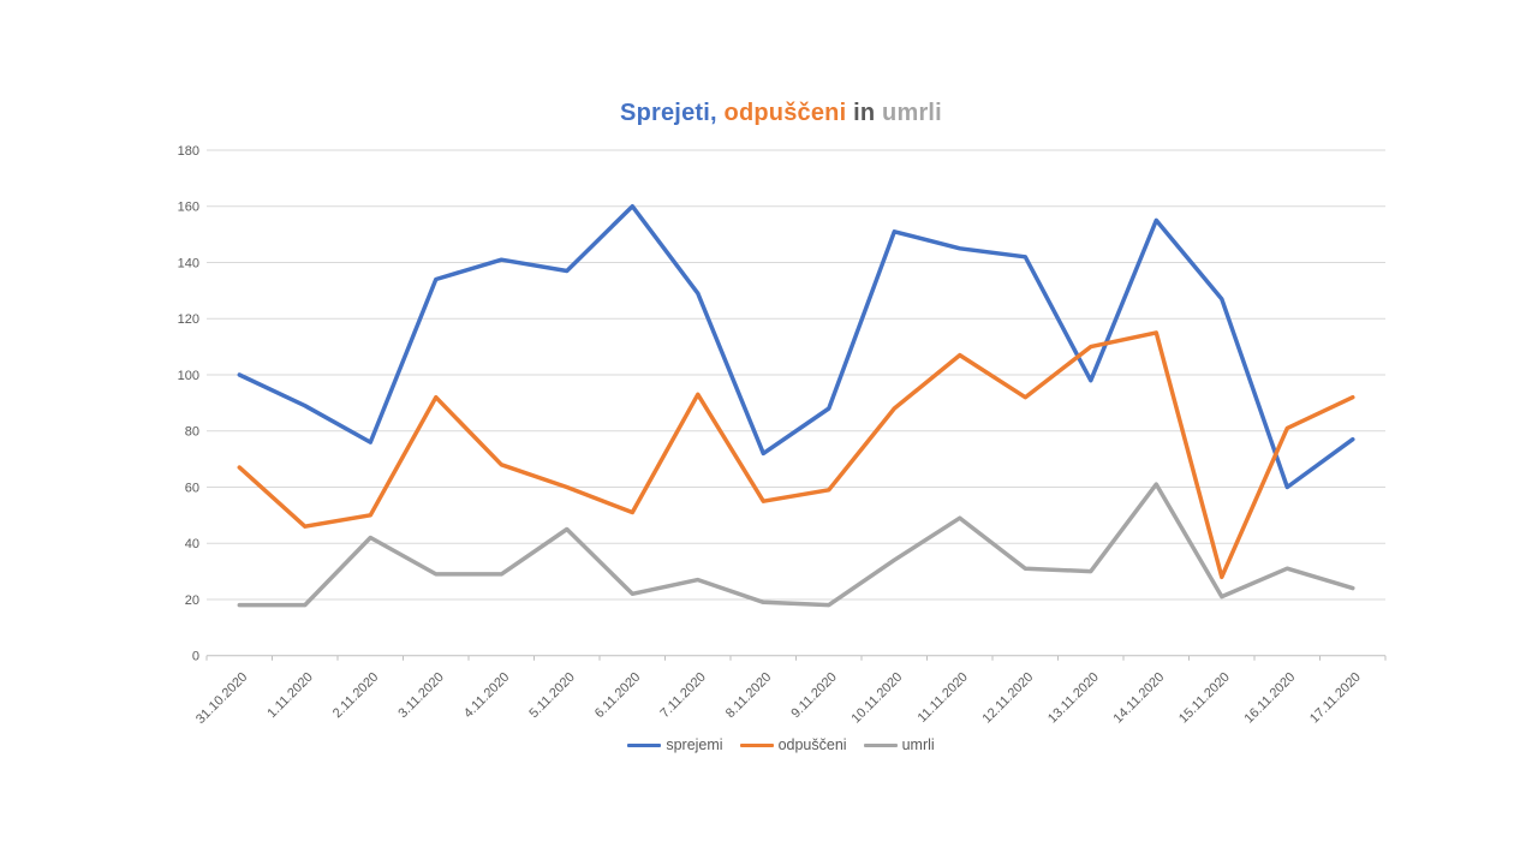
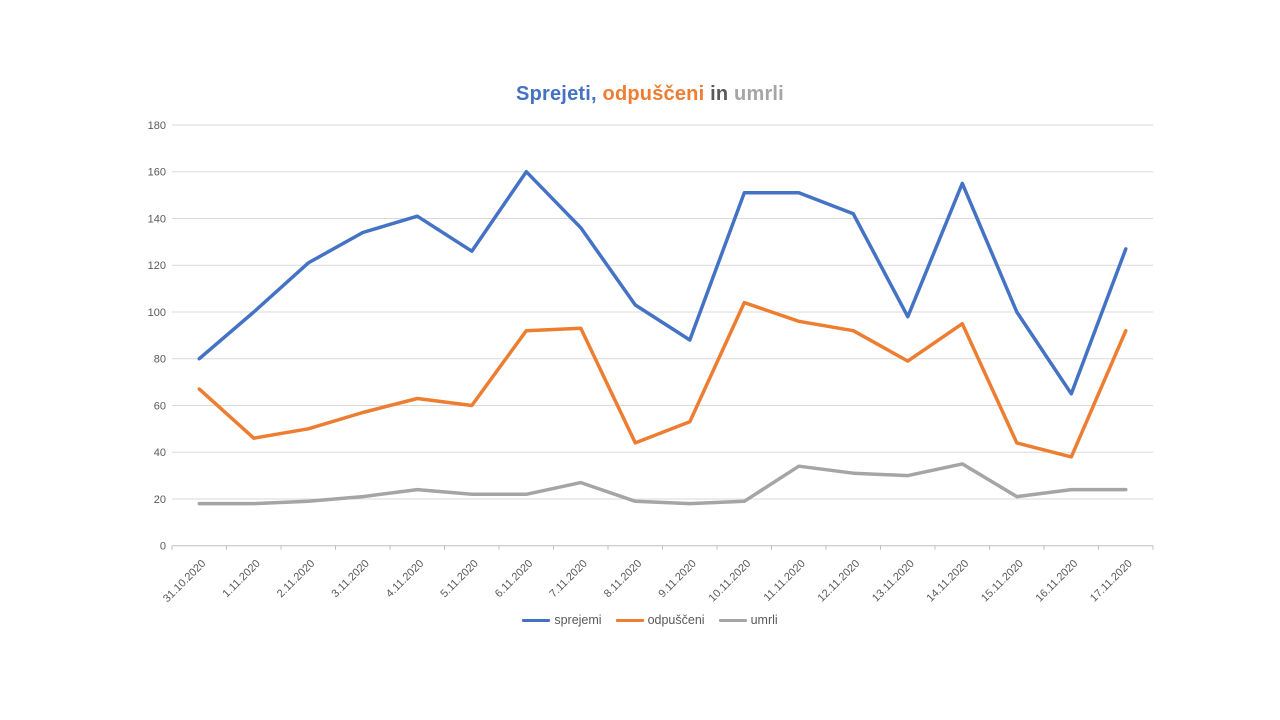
sprejemi/31.10.2020: 100 -> 80
sprejemi/1.11.2020: 89 -> 100
sprejemi/2.11.2020: 76 -> 121
umrli/2.11.2020: 42 -> 19
odpuščeni/3.11.2020: 92 -> 57
umrli/3.11.2020: 29 -> 21
odpuščeni/4.11.2020: 68 -> 63
umrli/4.11.2020: 29 -> 24
sprejemi/5.11.2020: 137 -> 126
umrli/5.11.2020: 45 -> 22
odpuščeni/6.11.2020: 51 -> 92
sprejemi/7.11.2020: 129 -> 136
sprejemi/8.11.2020: 72 -> 103
odpuščeni/8.11.2020: 55 -> 44
odpuščeni/9.11.2020: 59 -> 53
odpuščeni/10.11.2020: 88 -> 104
umrli/10.11.2020: 34 -> 19
sprejemi/11.11.2020: 145 -> 151
odpuščeni/11.11.2020: 107 -> 96
umrli/11.11.2020: 49 -> 34
odpuščeni/13.11.2020: 110 -> 79
odpuščeni/14.11.2020: 115 -> 95
umrli/14.11.2020: 61 -> 35
sprejemi/15.11.2020: 127 -> 100
odpuščeni/15.11.2020: 28 -> 44
sprejemi/16.11.2020: 60 -> 65
odpuščeni/16.11.2020: 81 -> 38
umrli/16.11.2020: 31 -> 24
sprejemi/17.11.2020: 77 -> 127
